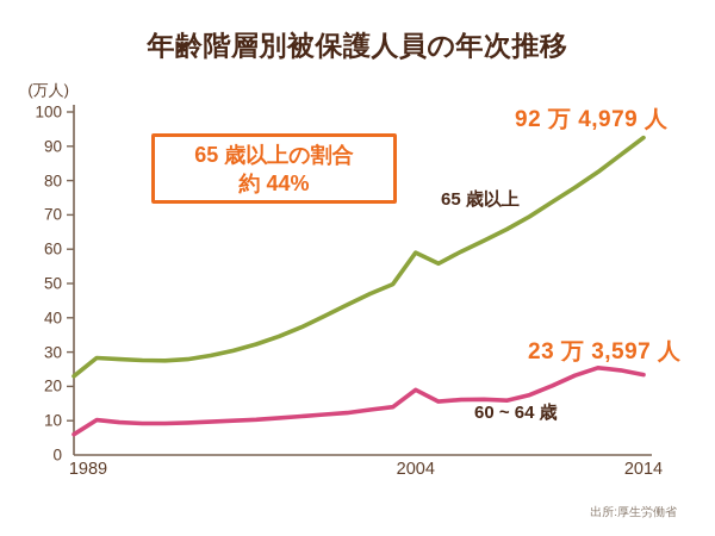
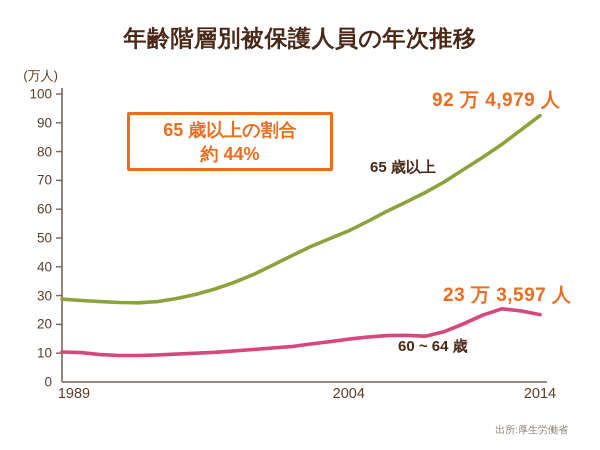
65歳以上/1989: 23 -> 29
60~64歳/1989: 6 -> 10
65歳以上/2004: 59 -> 52
60~64歳/2004: 19 -> 15
